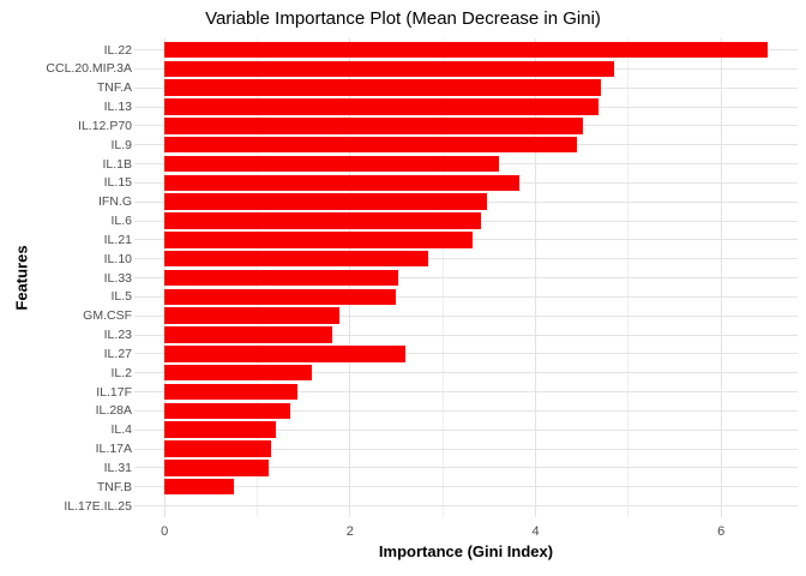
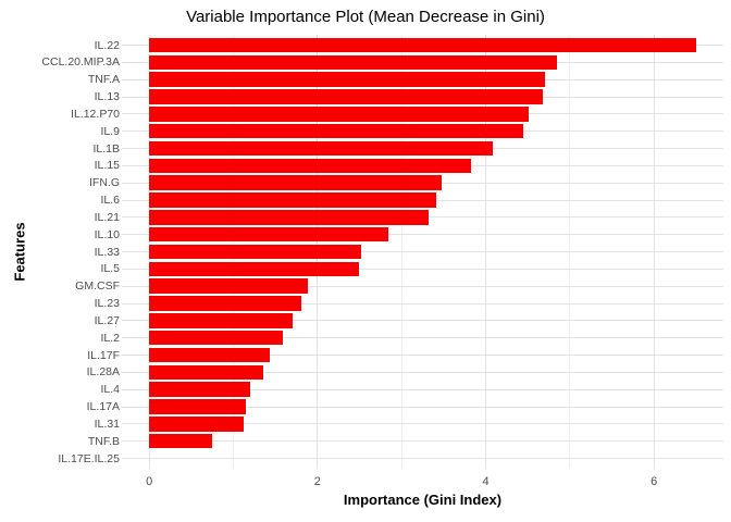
IL.1B: 3.6 -> 4.1
IL.27: 2.6 -> 1.7
